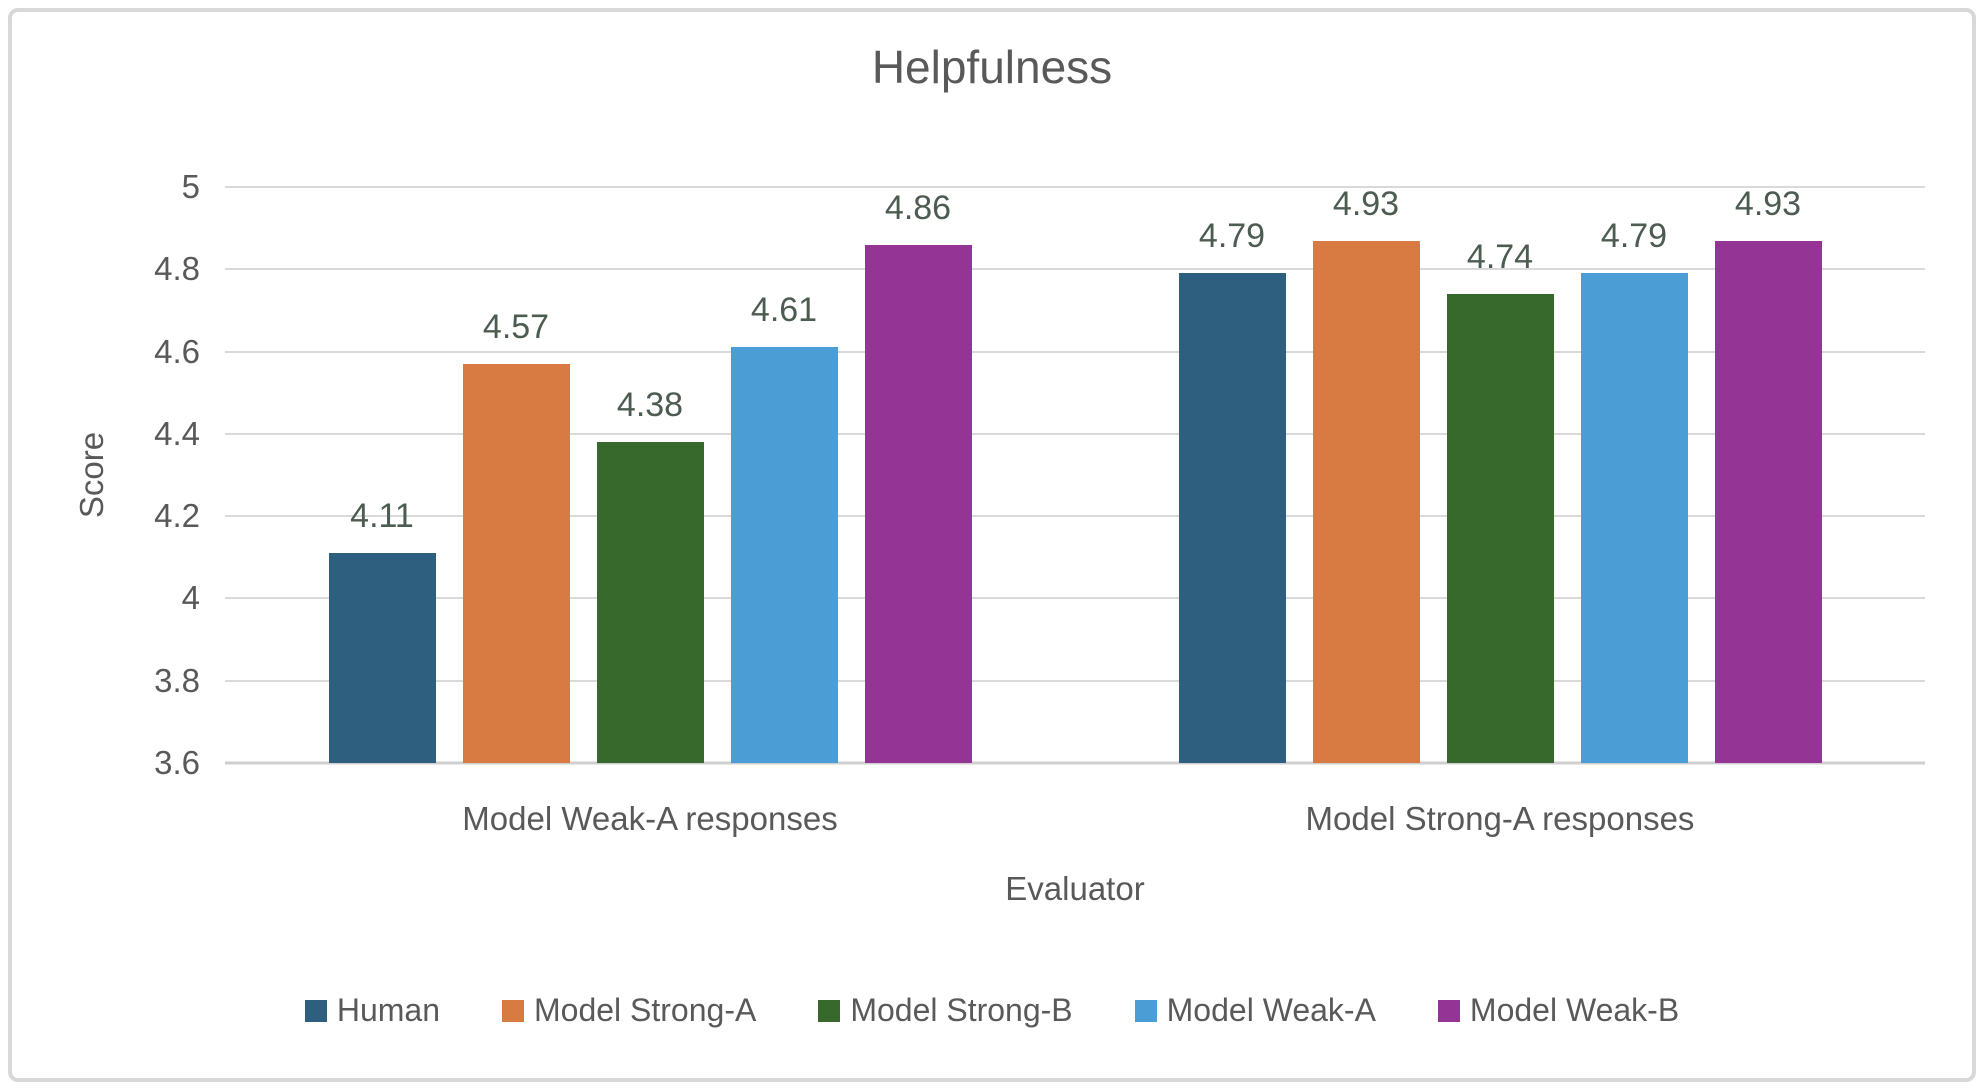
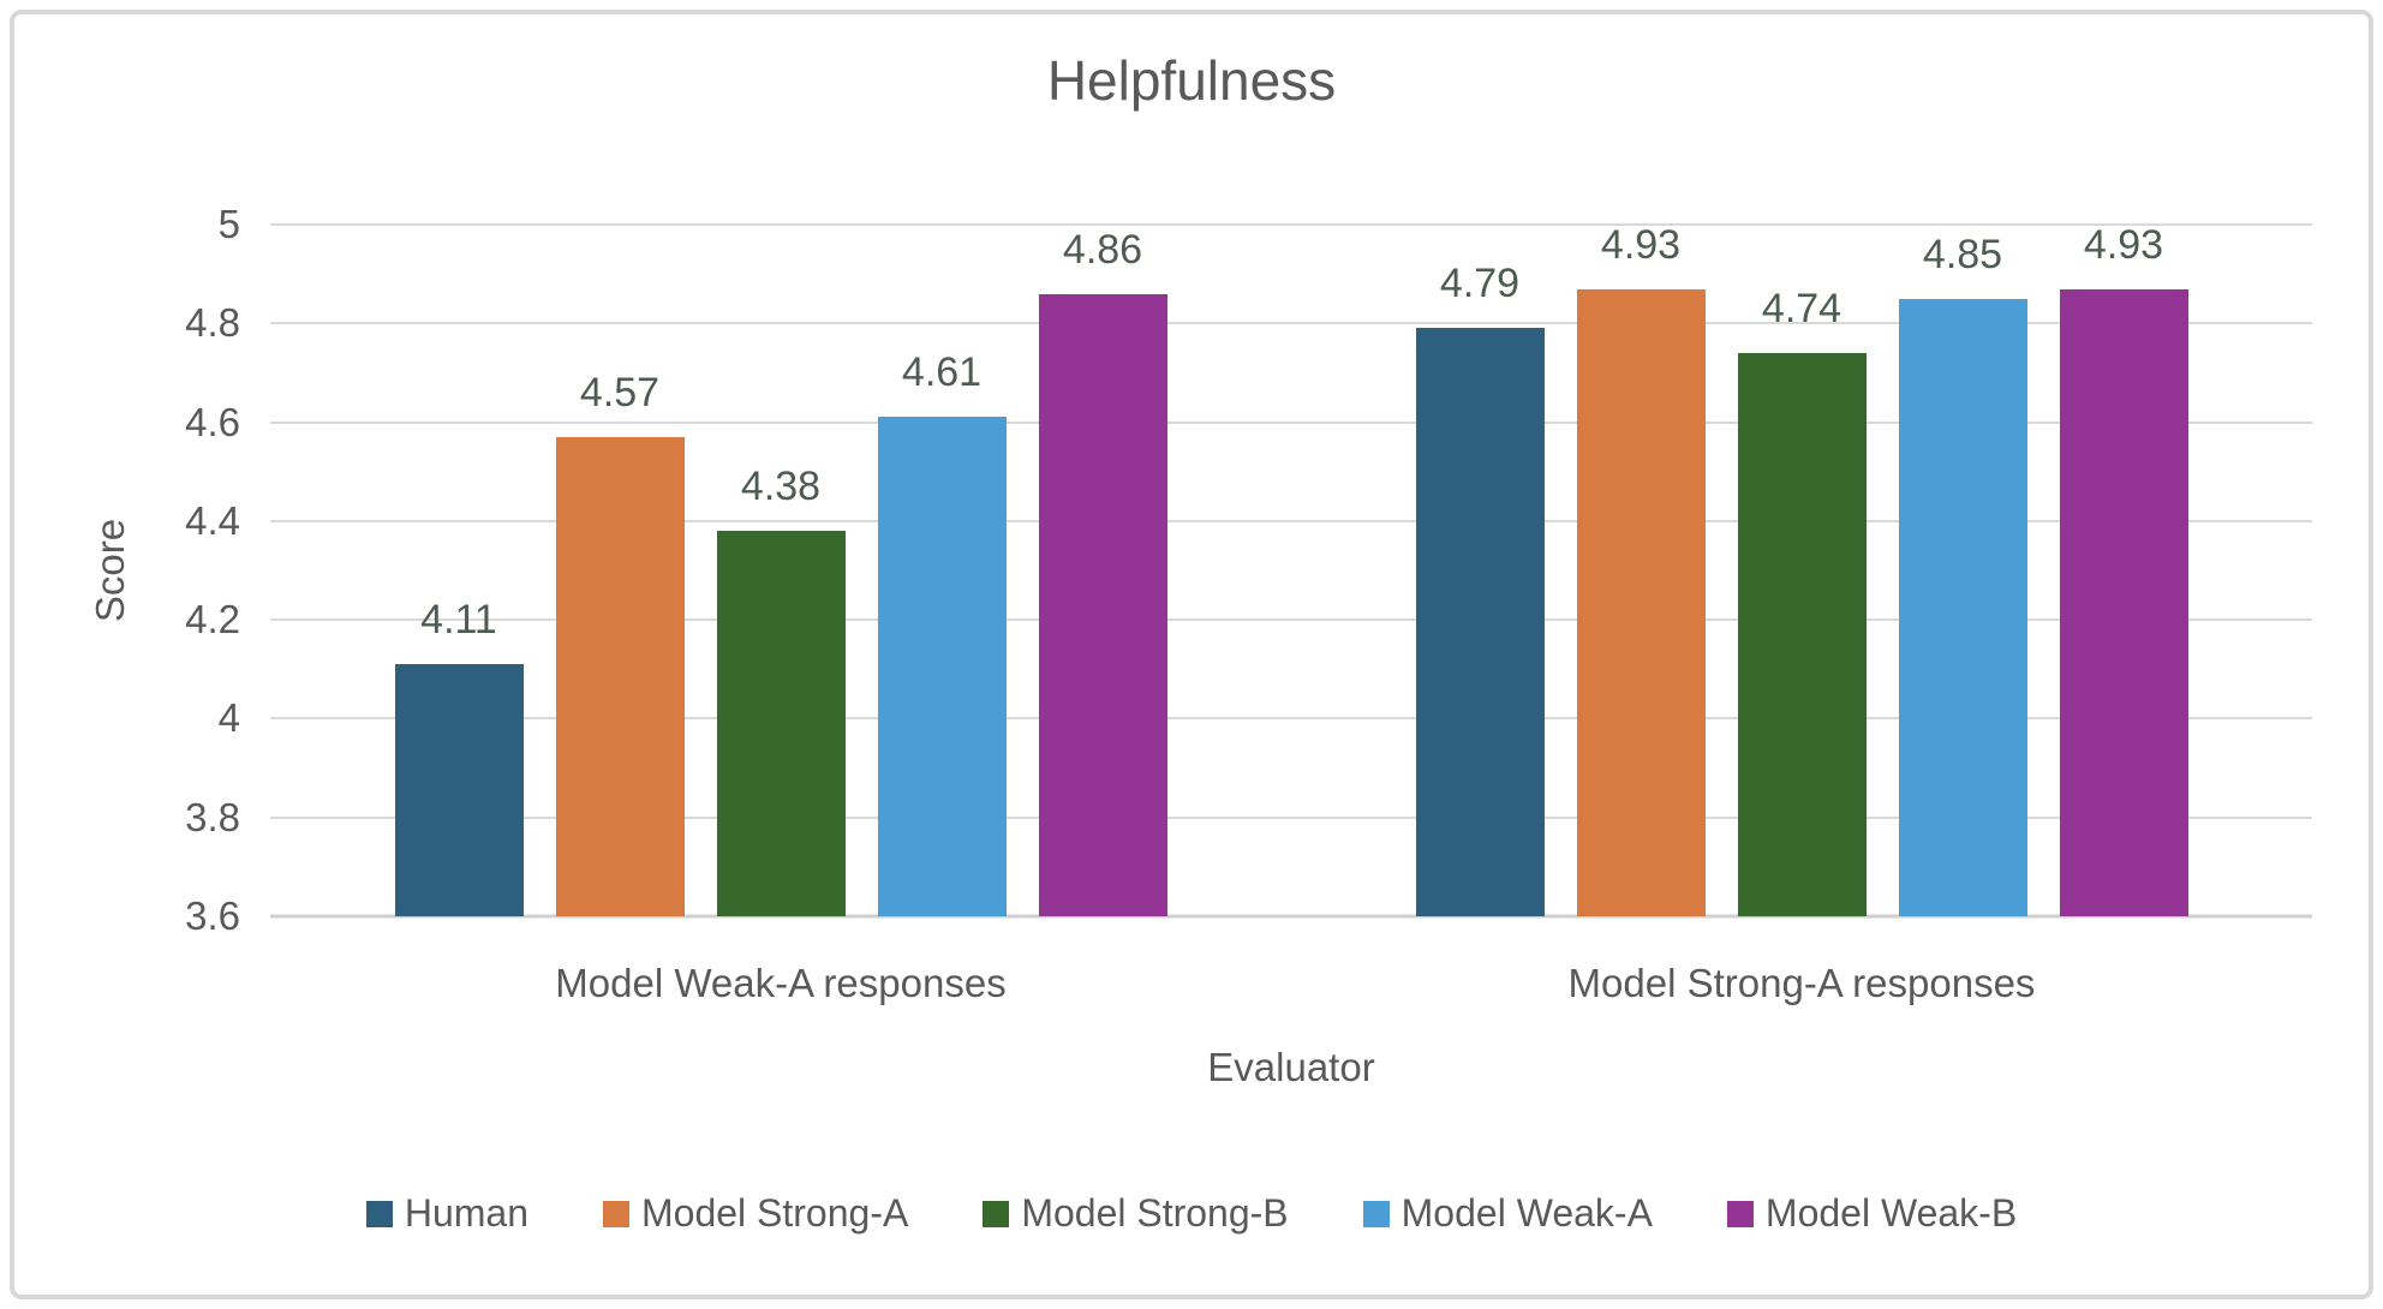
Model Weak-A/Model Strong-A responses: 4.79 -> 4.85
